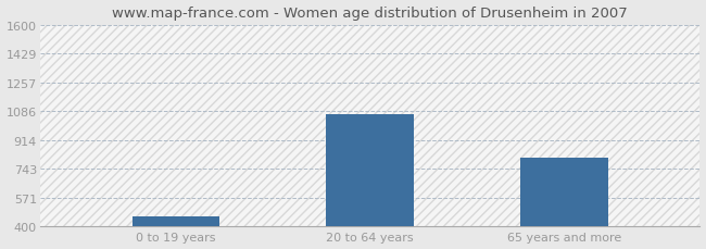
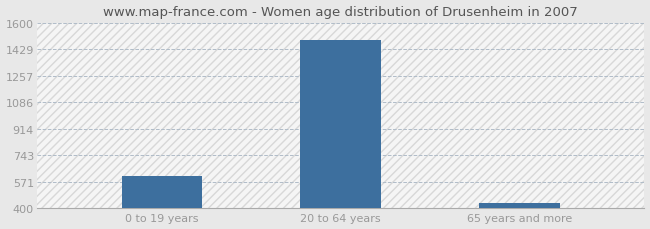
0 to 19 years: 460 -> 610
20 to 64 years: 1070 -> 1490
65 years and more: 810 -> 430
